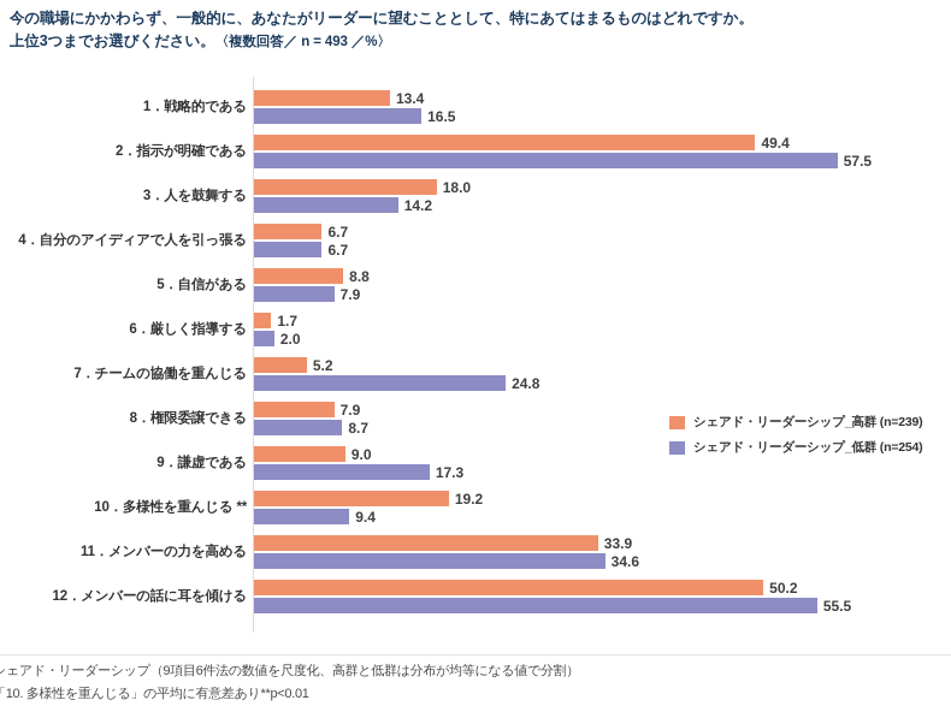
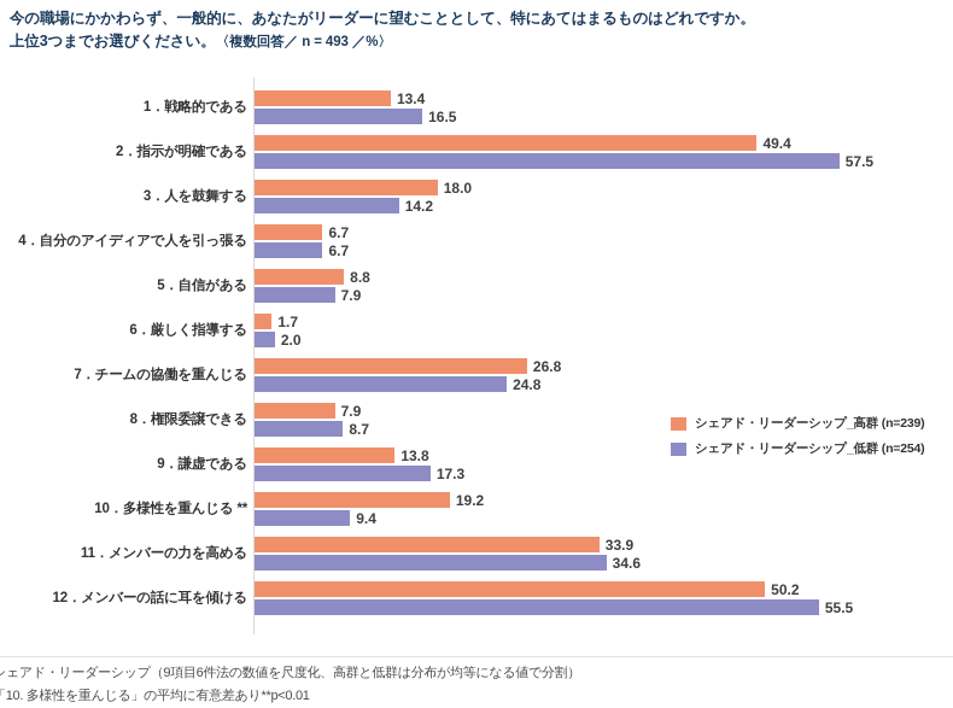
シェアド・リーダーシップ_高群 (n=239)/7．チームの協働を重んじる: 5.2 -> 26.8
シェアド・リーダーシップ_高群 (n=239)/9．謙虚である: 9.0 -> 13.8
